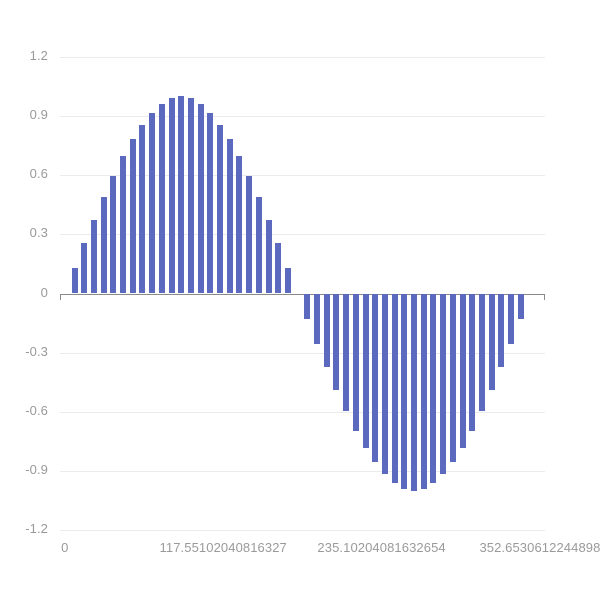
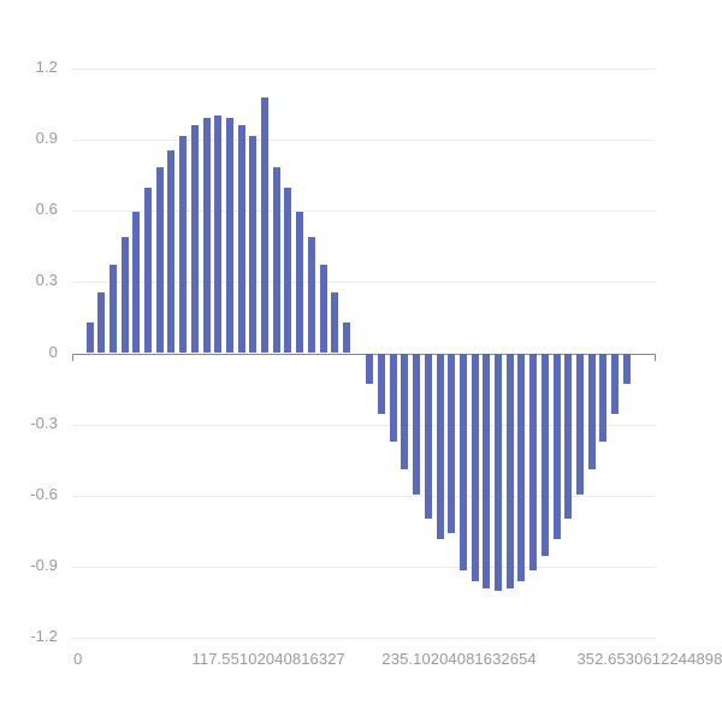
117.55102040816327: 0.86 -> 1.08
235.10204081632654: -0.86 -> -0.76
